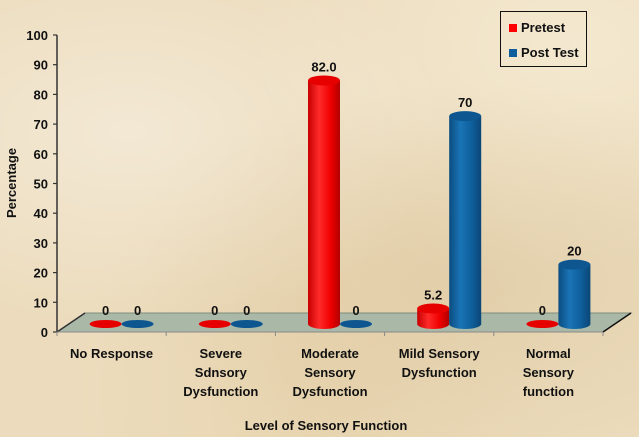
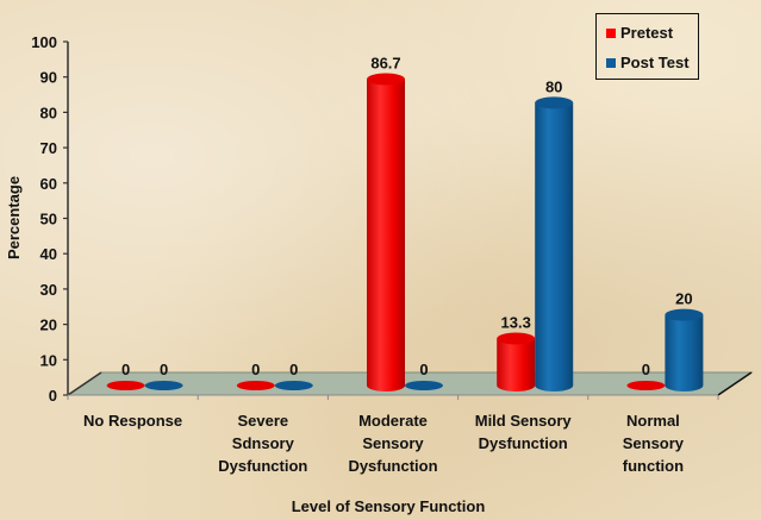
Pretest/Moderate Sensory Dysfunction: 82.0 -> 86.7
Pretest/Mild Sensory Dysfunction: 5.2 -> 13.3
Post Test/Mild Sensory Dysfunction: 70 -> 80
